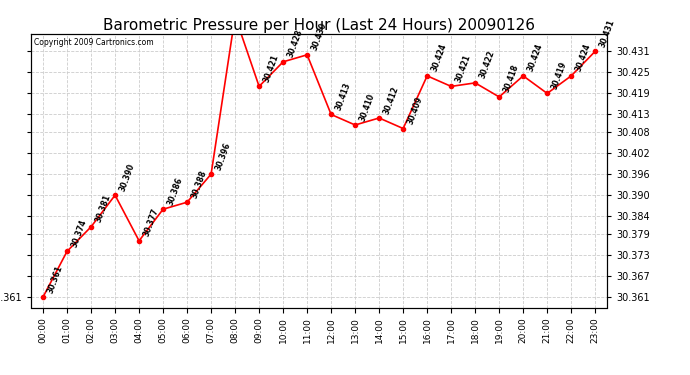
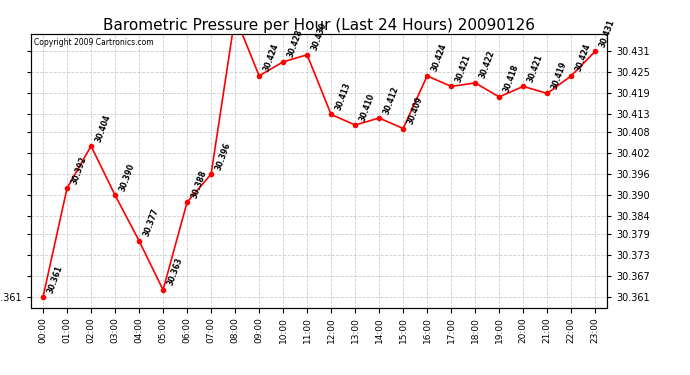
01:00: 30.374 -> 30.392
02:00: 30.381 -> 30.404
05:00: 30.386 -> 30.363
09:00: 30.421 -> 30.424
20:00: 30.424 -> 30.421
